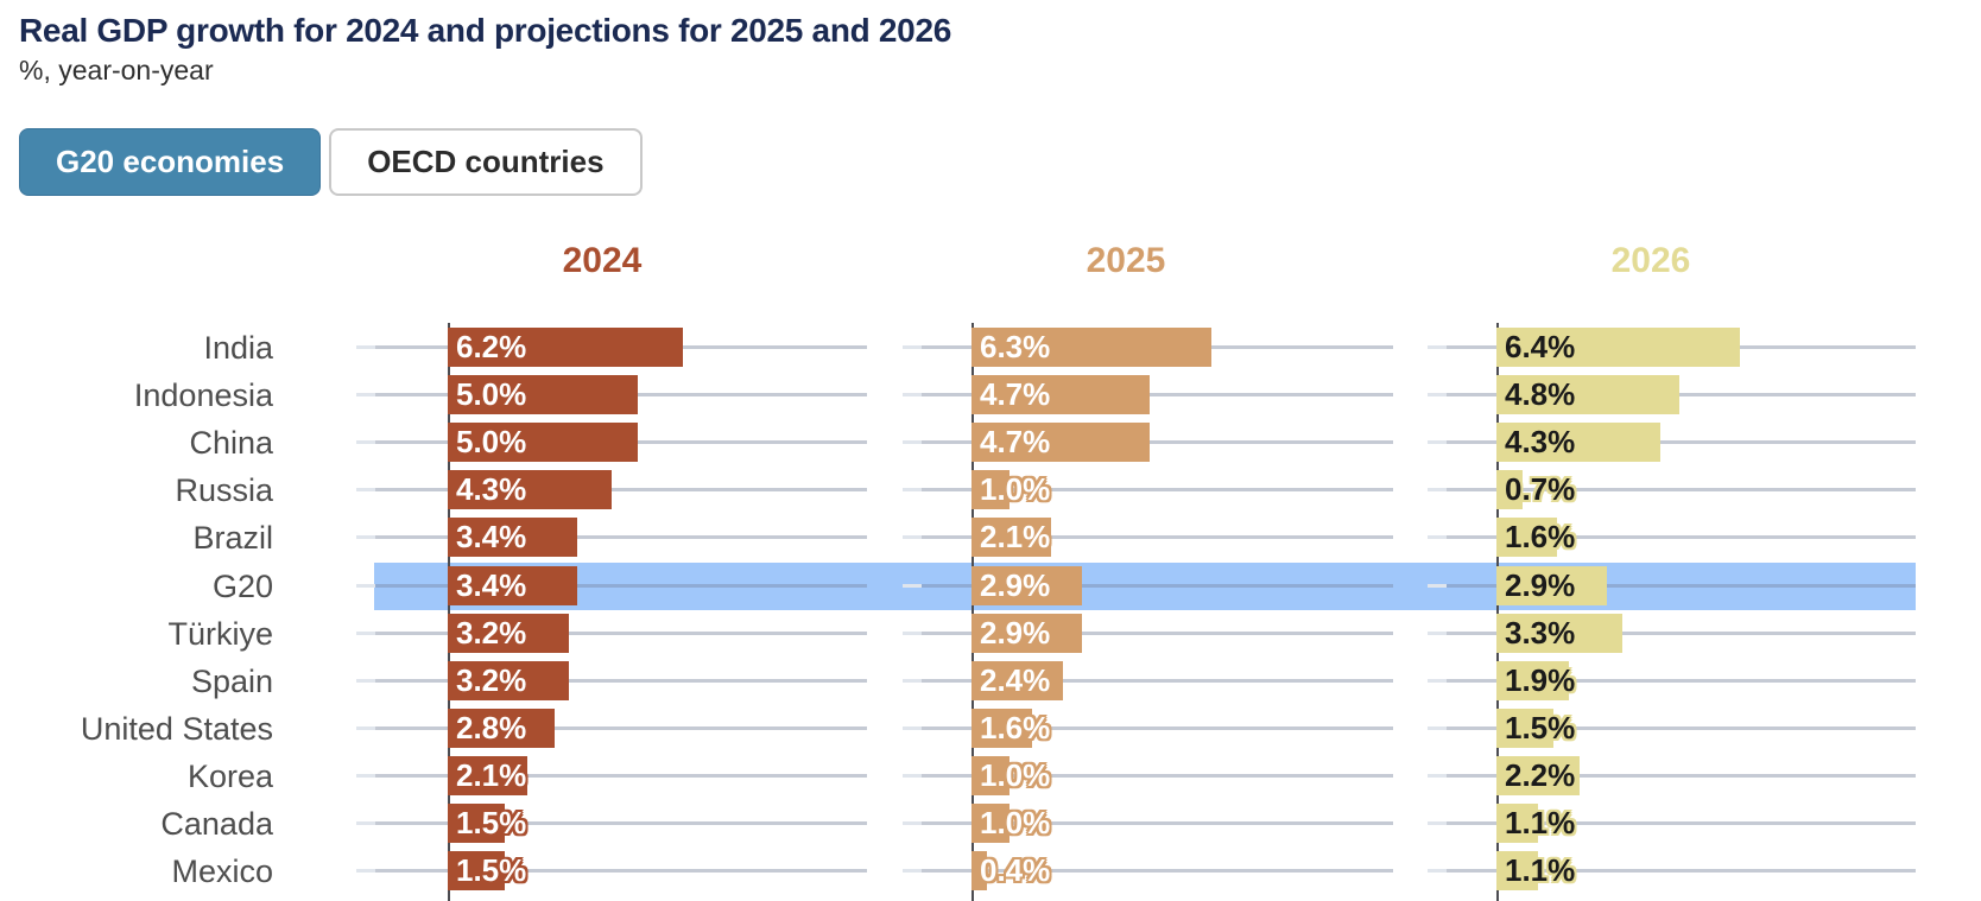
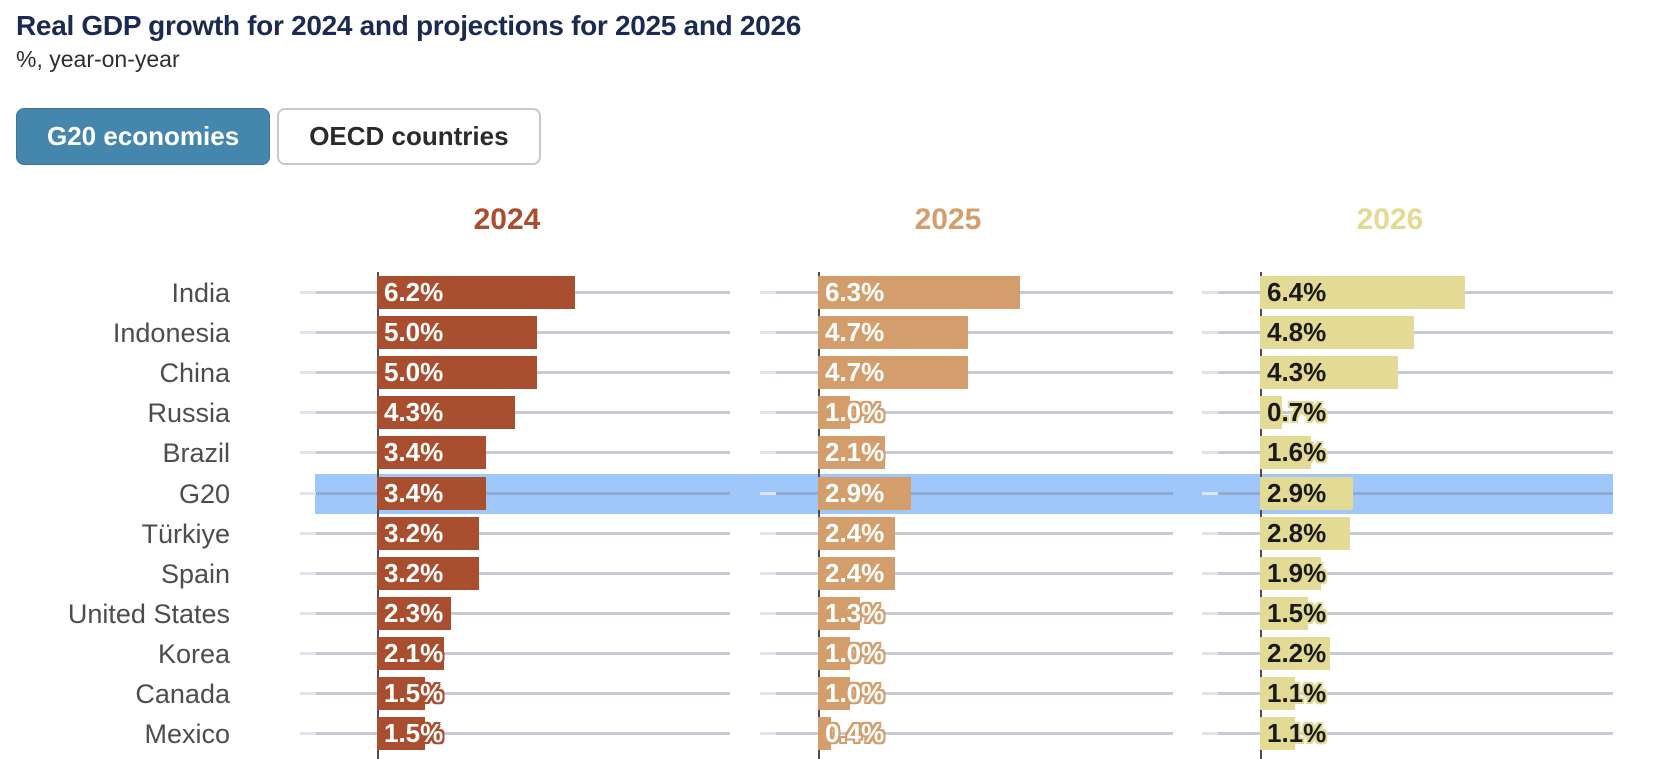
2025/Türkiye: 2.9% -> 2.4%
2026/Türkiye: 3.3% -> 2.8%
2024/United States: 2.8% -> 2.3%
2025/United States: 1.6% -> 1.3%
